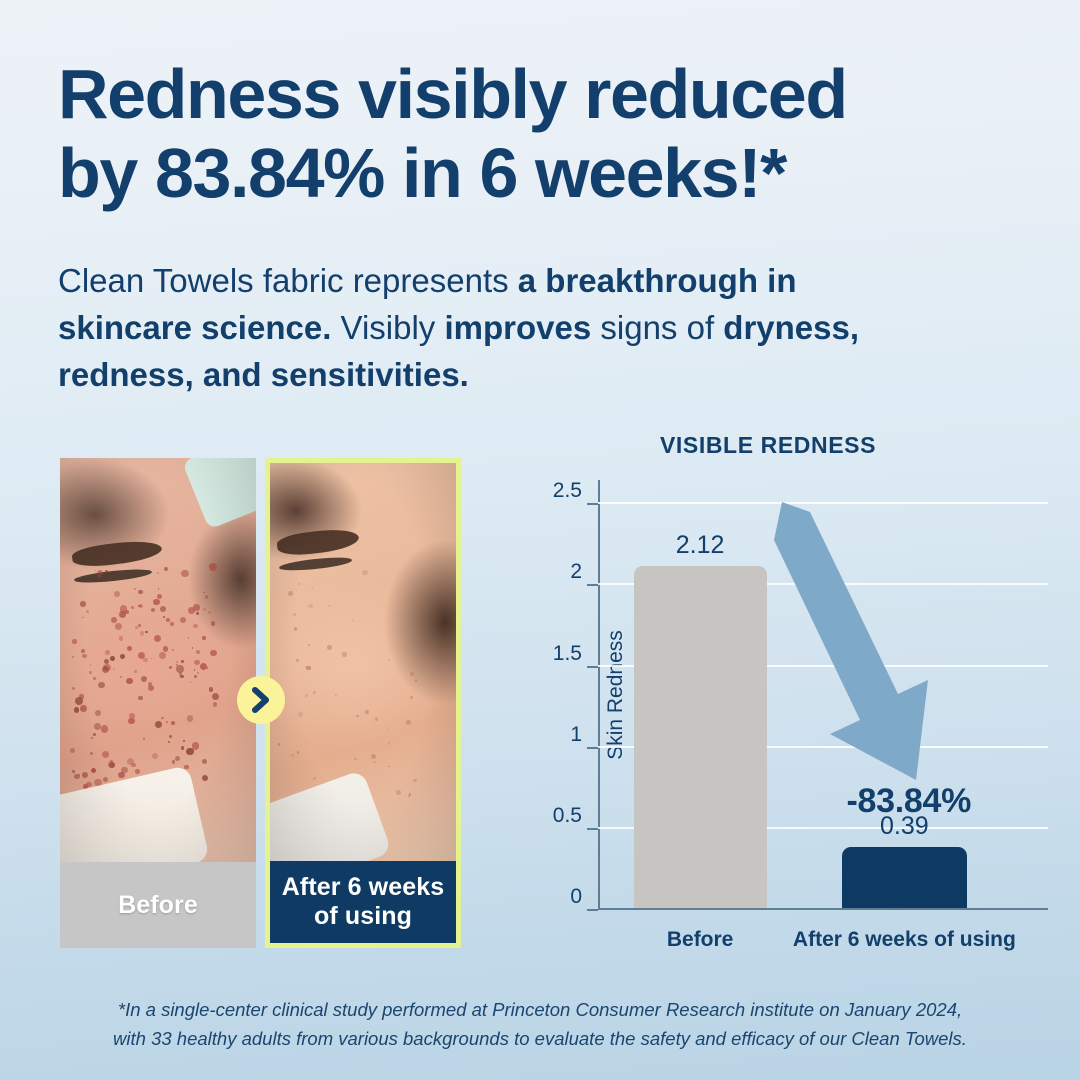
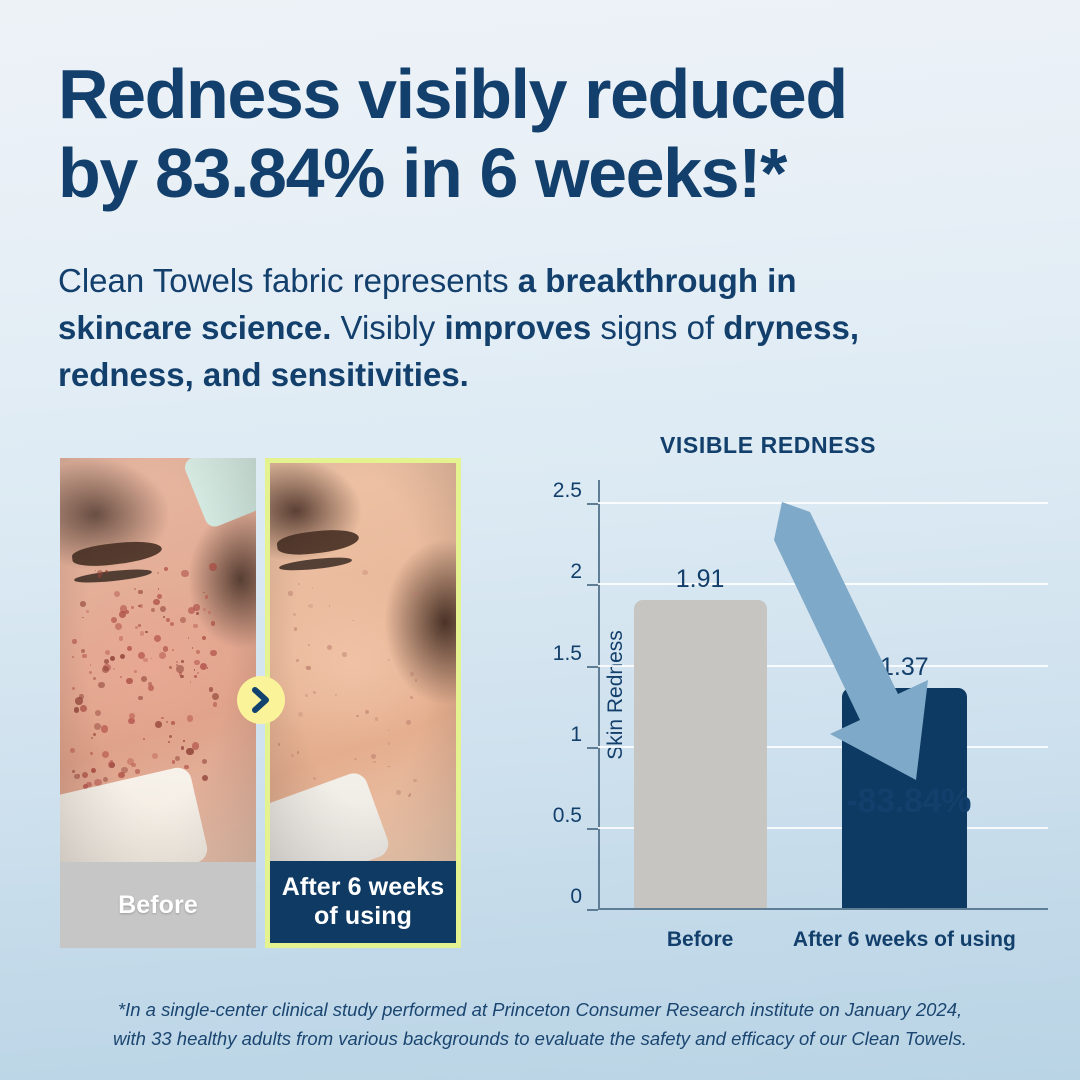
Before: 2.12 -> 1.91
After 6 weeks of using: 0.39 -> 1.37
